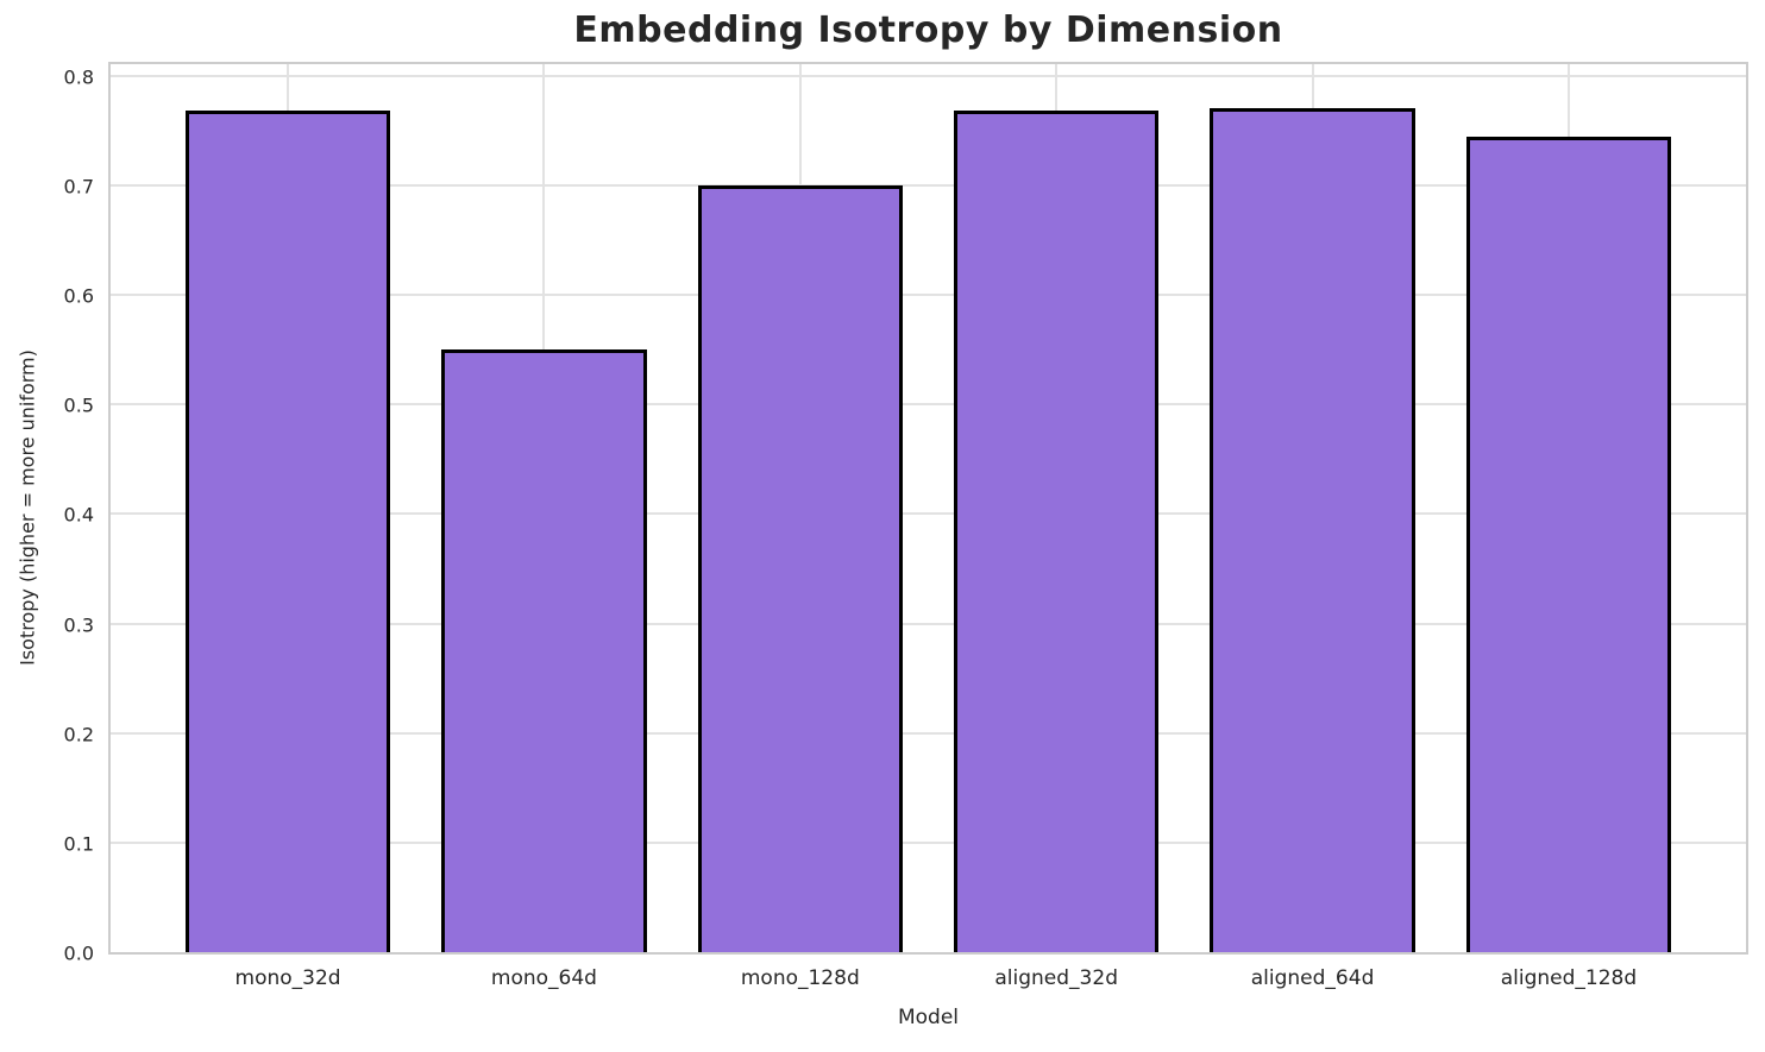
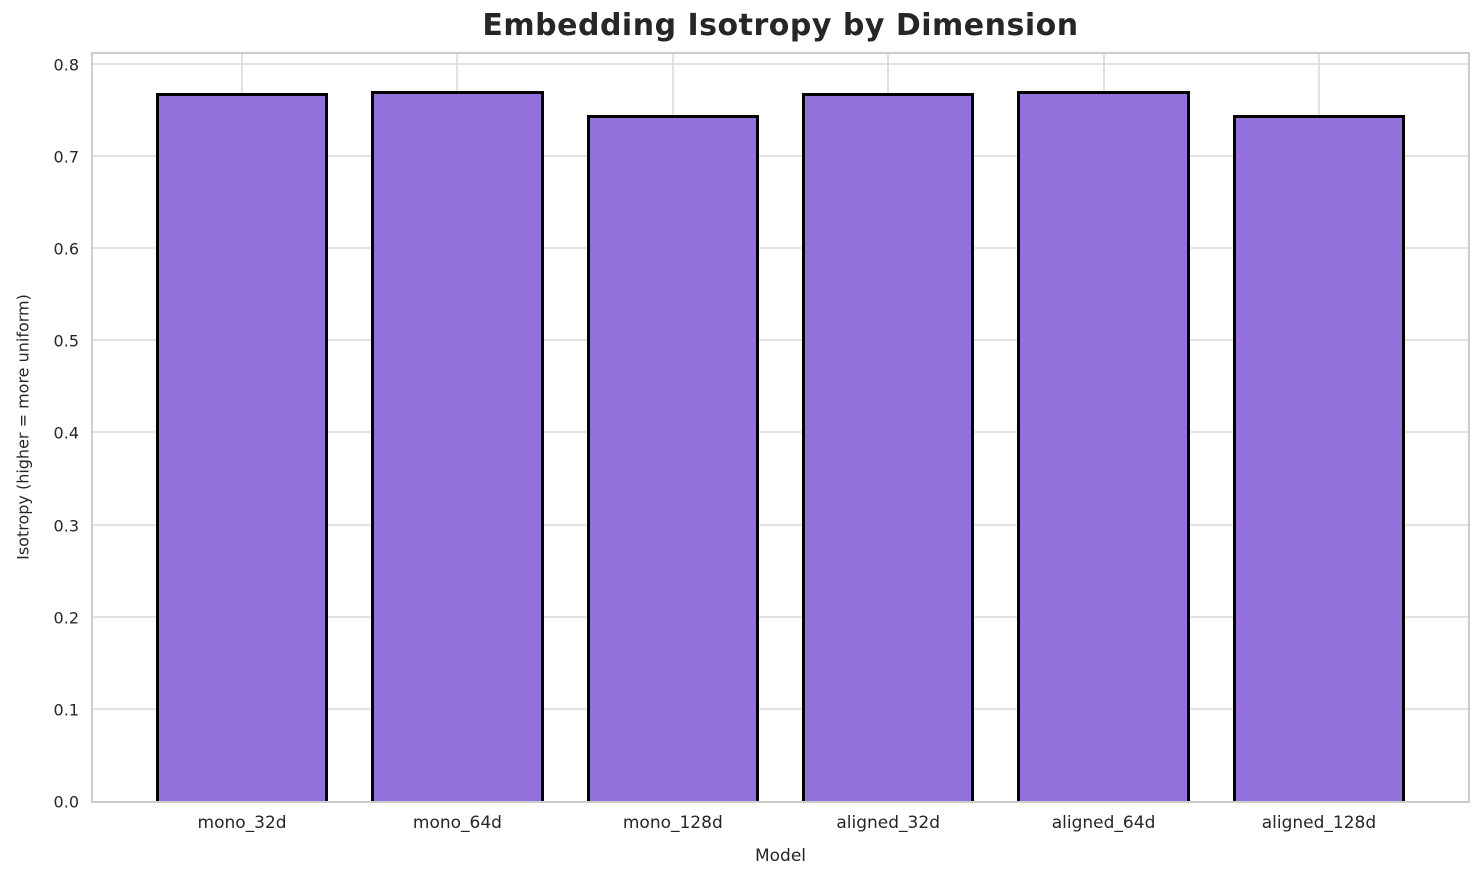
mono_64d: 0.55 -> 0.77
mono_128d: 0.70 -> 0.74
